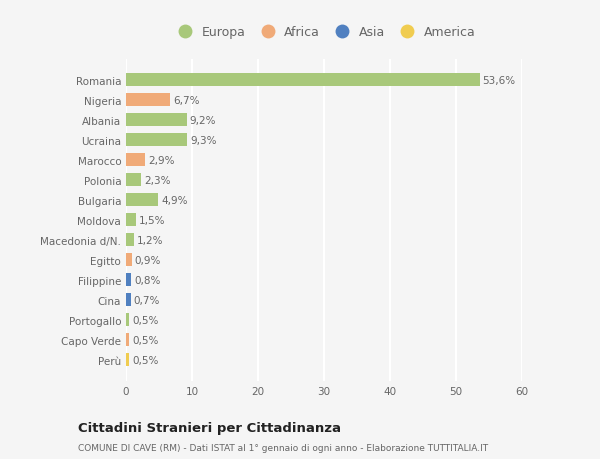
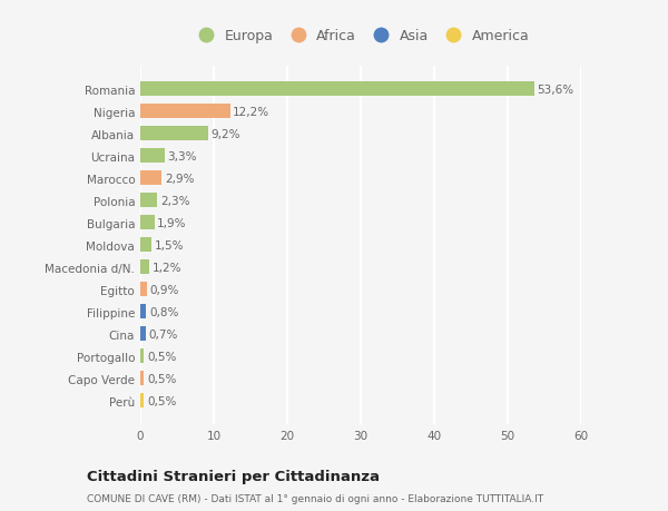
Nigeria: 6,7% -> 12,2%
Ucraina: 9,3% -> 3,3%
Bulgaria: 4,9% -> 1,9%
